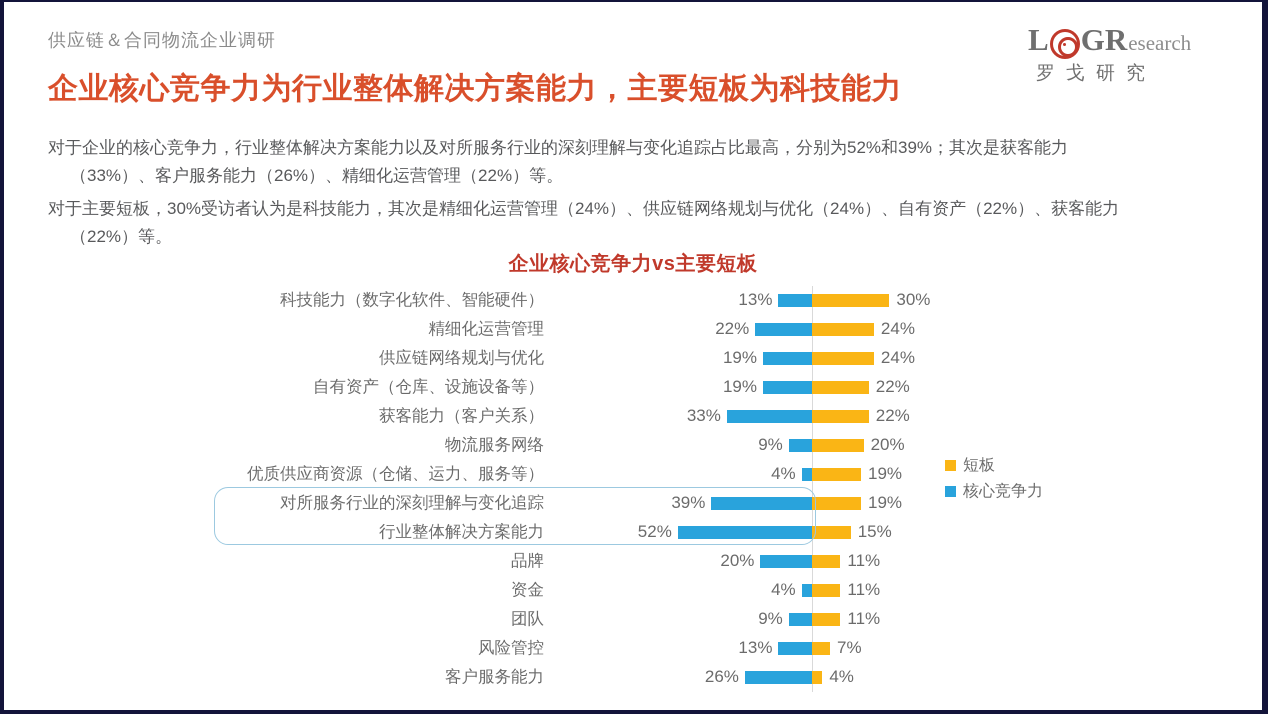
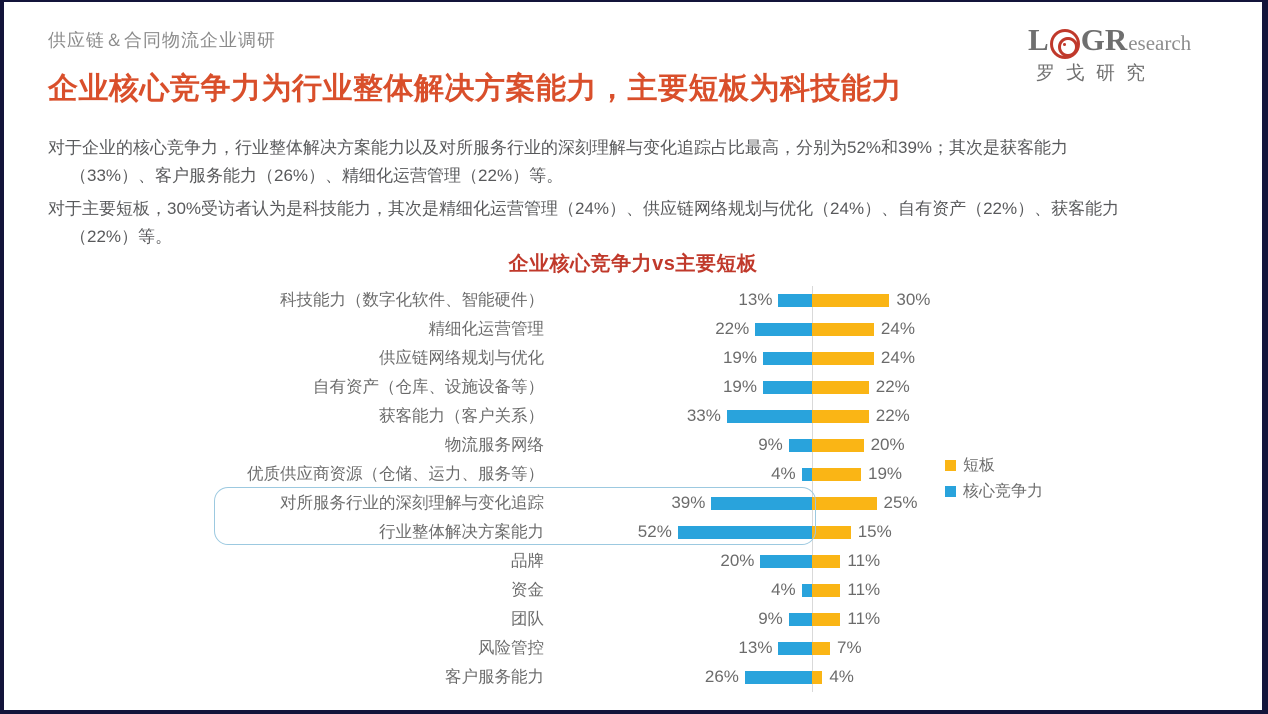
短板/对所服务行业的深刻理解与变化追踪: 19% -> 25%
